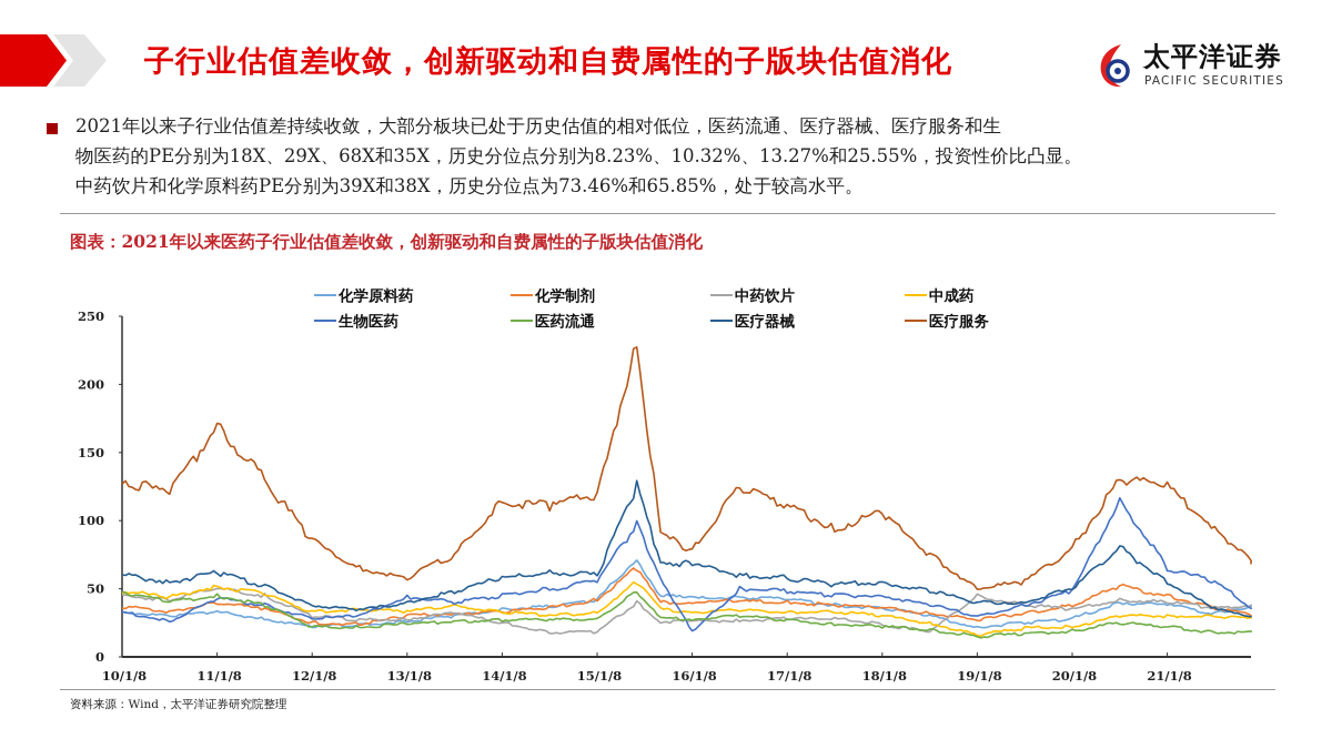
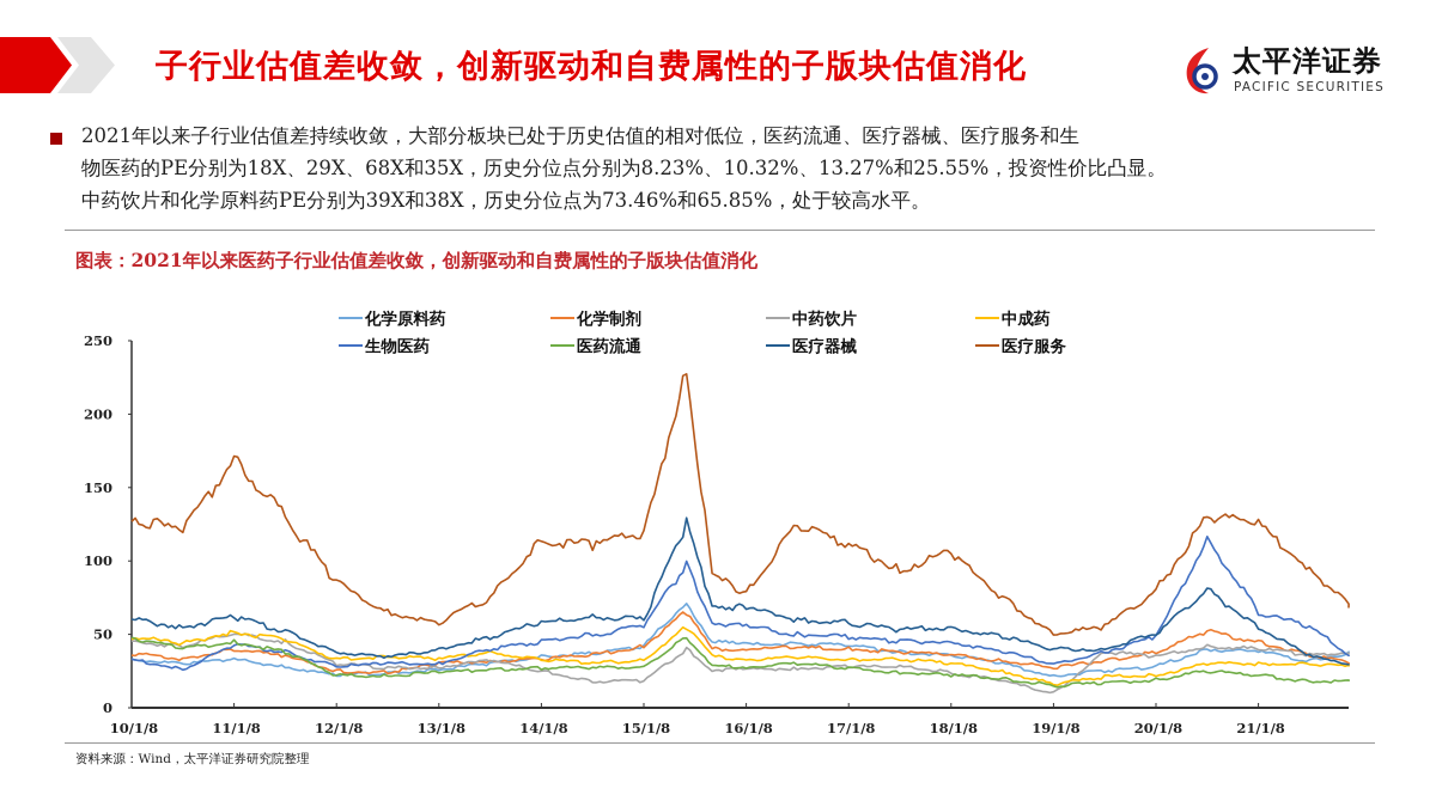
生物医药/13/1/8: 44 -> 30
生物医药/16/1/8: 18 -> 55
中药饮片/19/1/8: 45 -> 10
